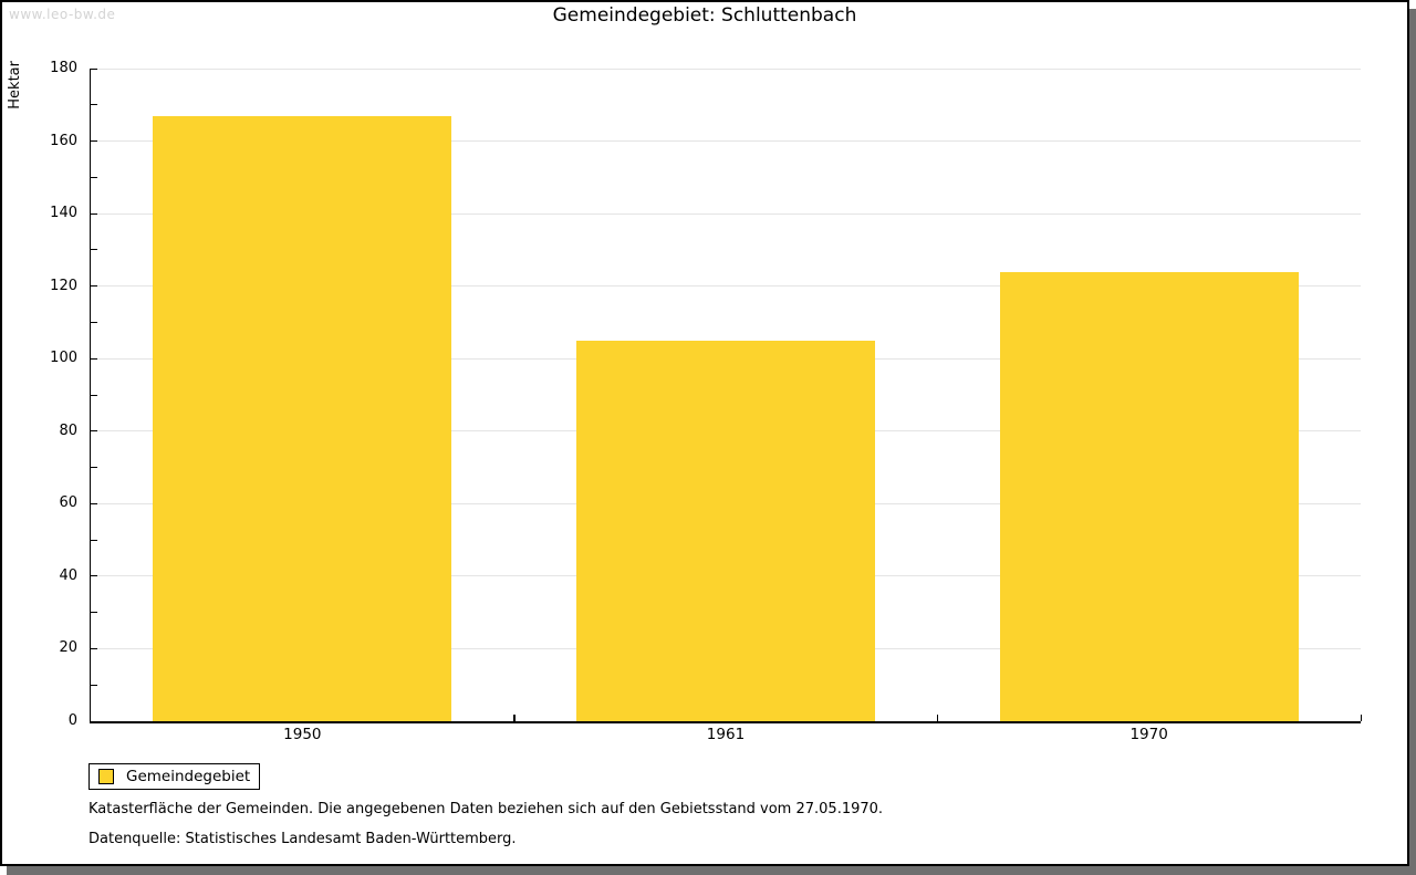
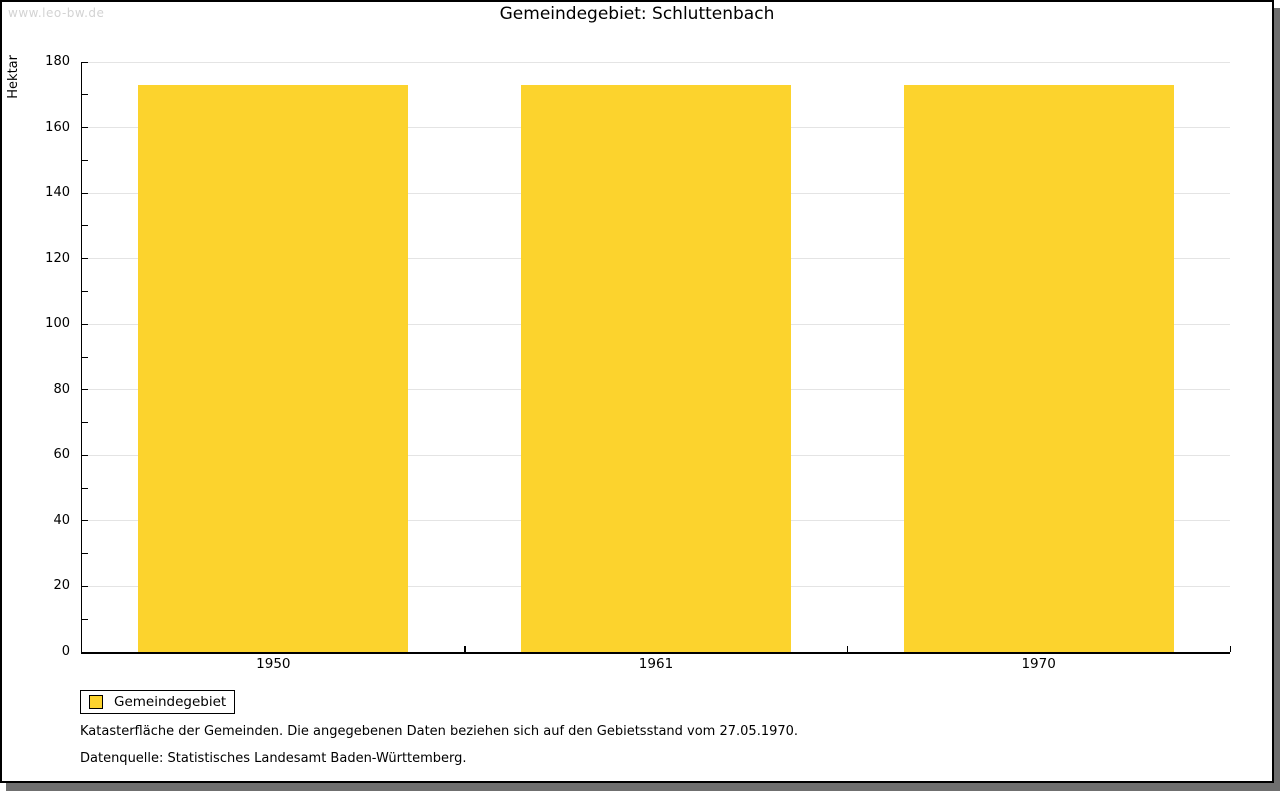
1950: 167 -> 173
1961: 105 -> 173
1970: 124 -> 173
